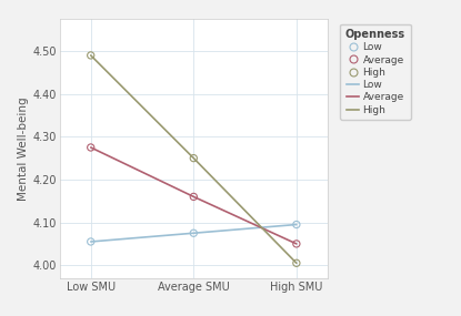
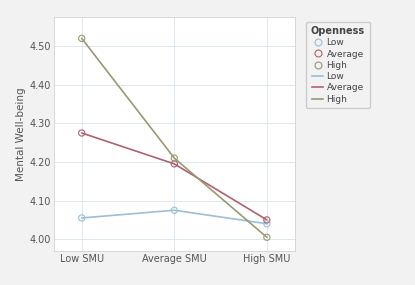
High/Low SMU: 4.490 -> 4.520
Average/Average SMU: 4.160 -> 4.195
High/Average SMU: 4.250 -> 4.210
Low/High SMU: 4.095 -> 4.040
